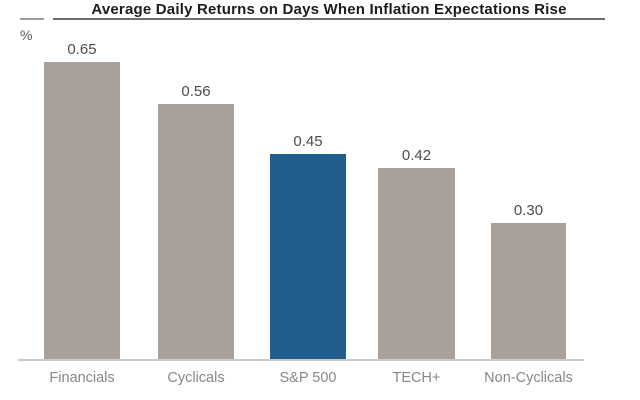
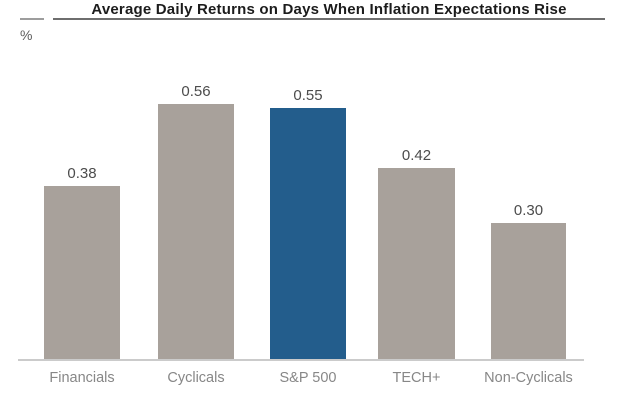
Financials: 0.65 -> 0.38
S&P 500: 0.45 -> 0.55
